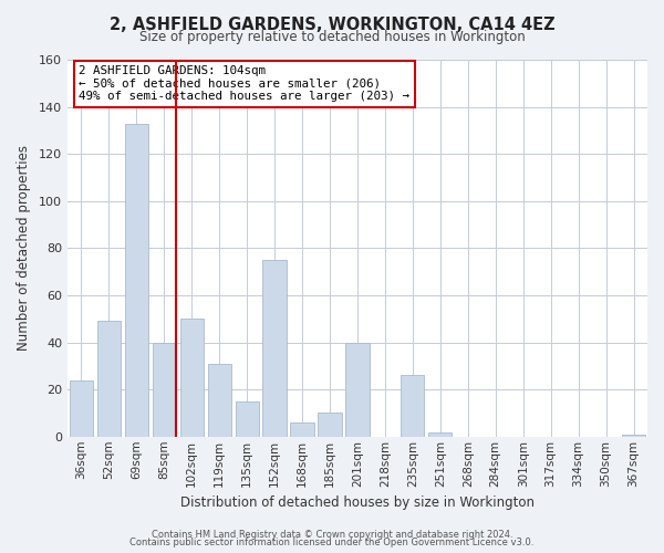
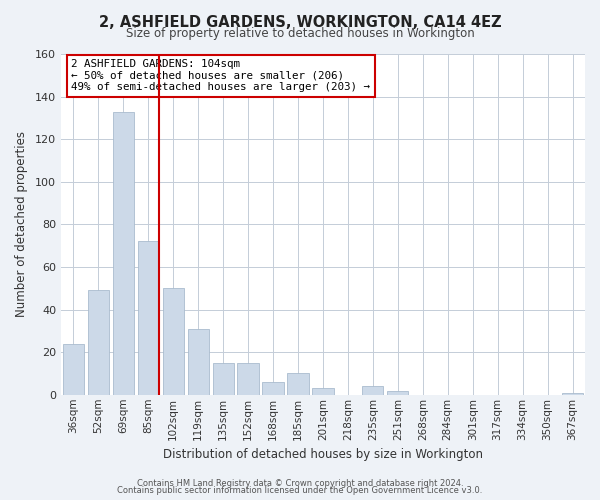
85sqm: 40 -> 72
152sqm: 75 -> 15
201sqm: 40 -> 3
235sqm: 26 -> 4
